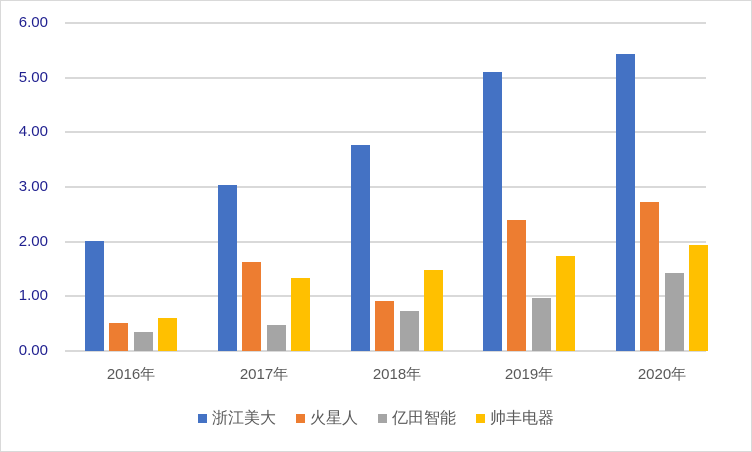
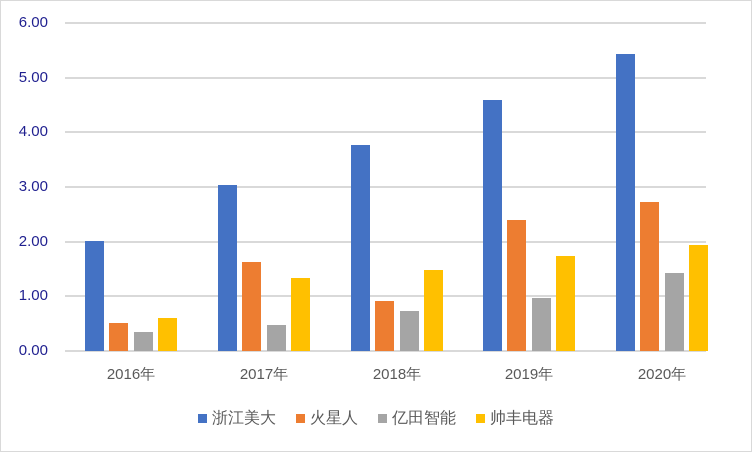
浙江美大/2019年: 5.1 -> 4.6
